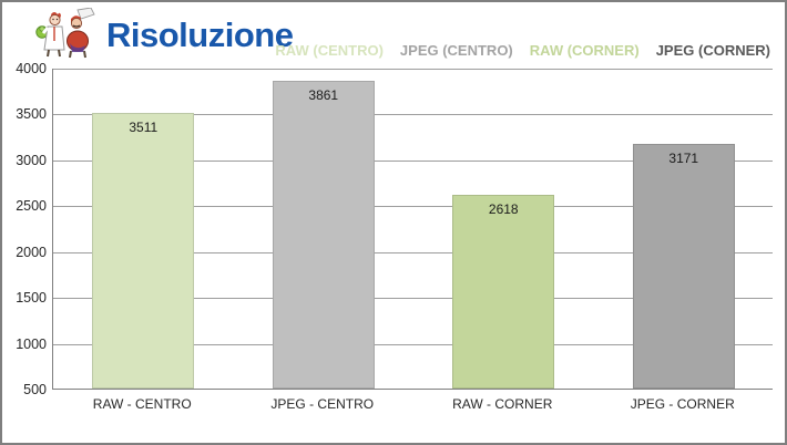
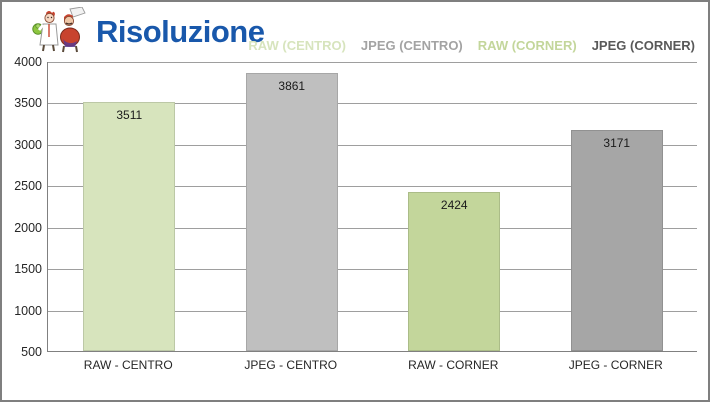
RAW - CORNER: 2618 -> 2424
